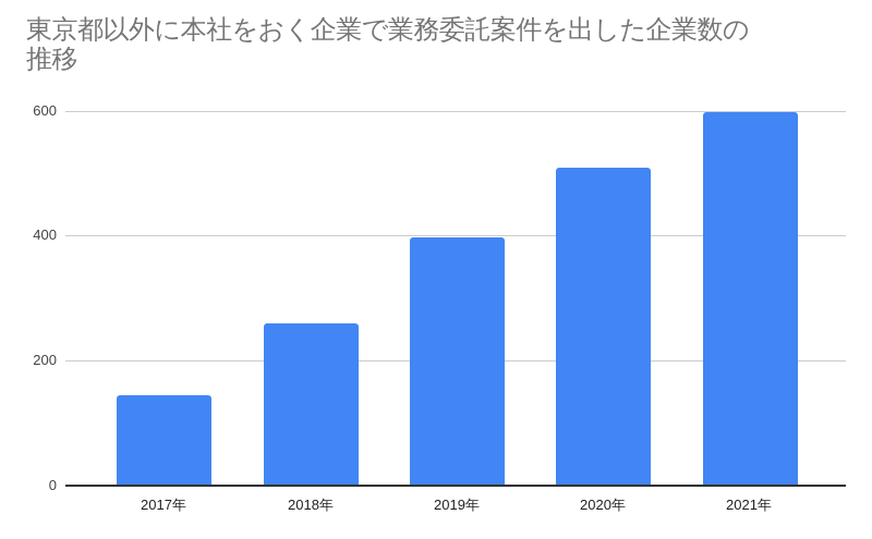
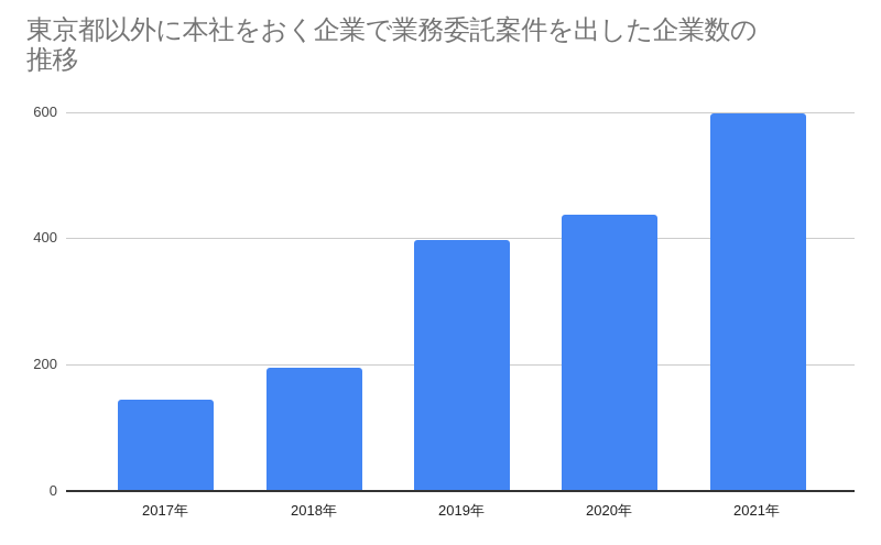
2018年: 260 -> 200
2020年: 510 -> 440
